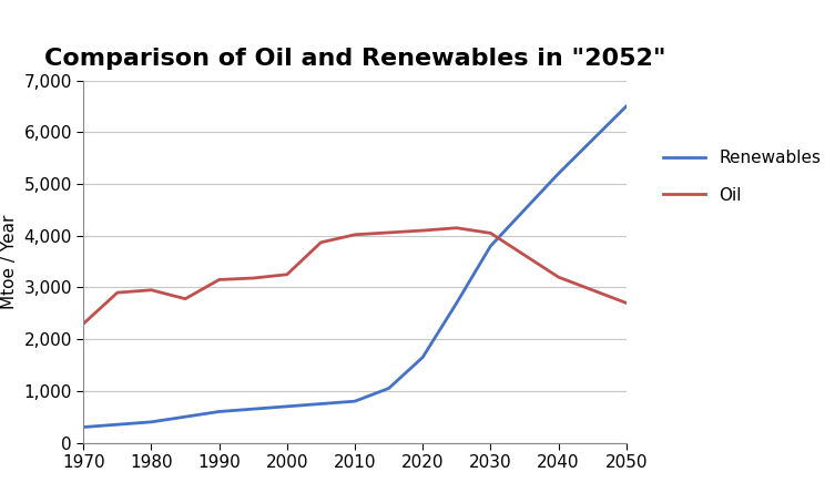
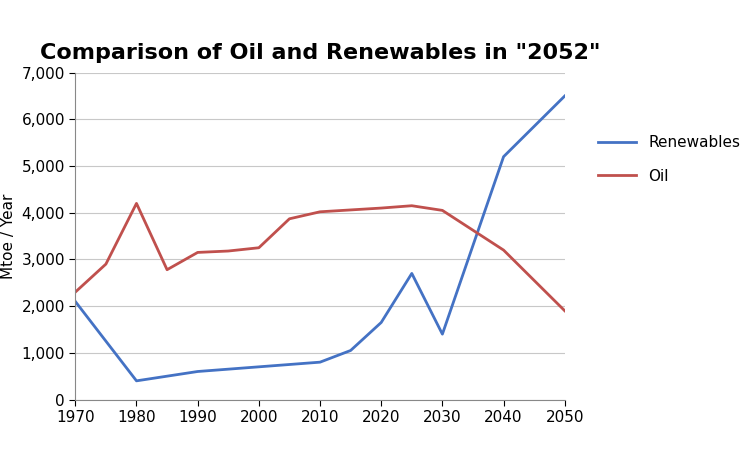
Renewables/1970: 300 -> 2,100
Oil/1980: 2,950 -> 4,200
Renewables/2030: 3,800 -> 1,400
Oil/2050: 2,700 -> 1,900
